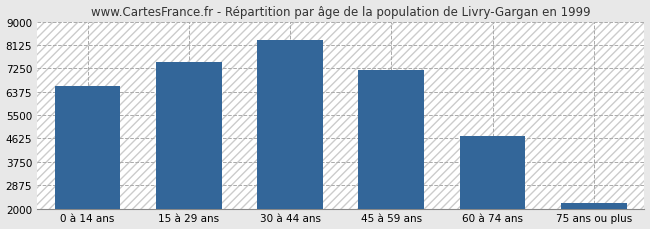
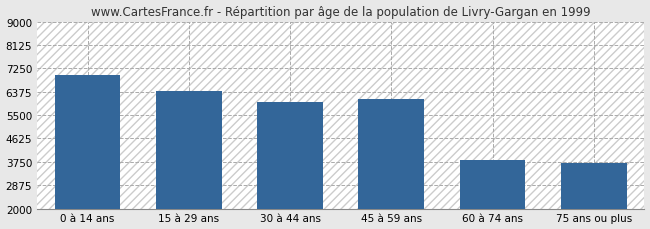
0 à 14 ans: 6600 -> 7000
15 à 29 ans: 7500 -> 6400
30 à 44 ans: 8300 -> 6000
45 à 59 ans: 7200 -> 6100
60 à 74 ans: 4700 -> 3800
75 ans ou plus: 2200 -> 3700
